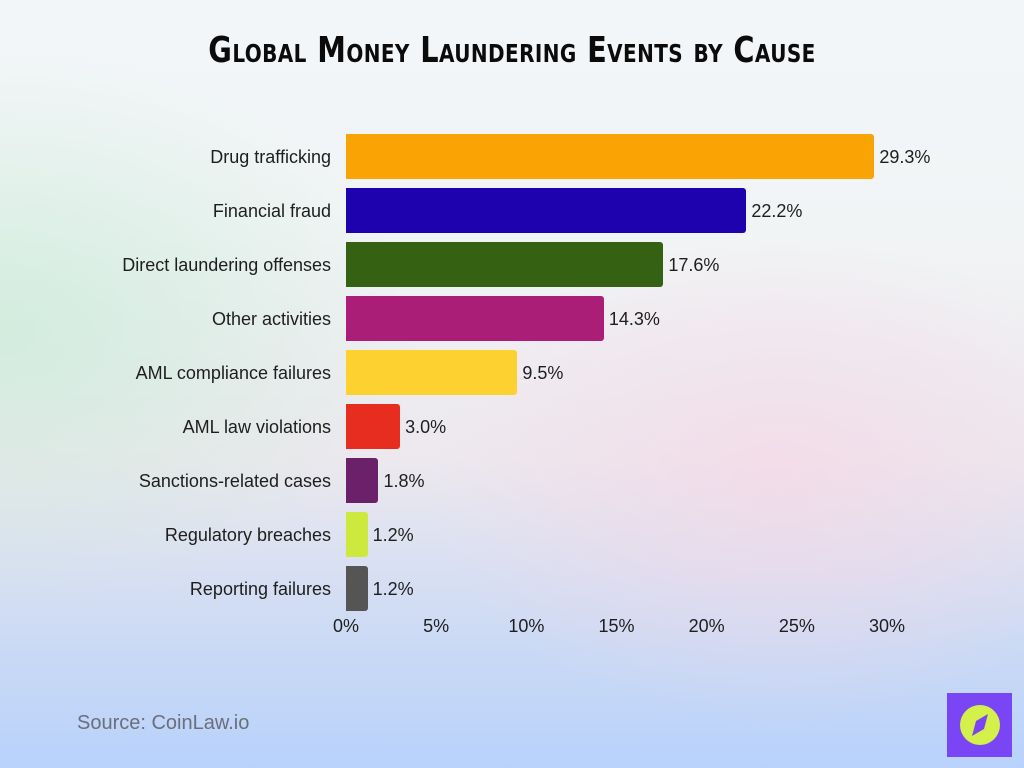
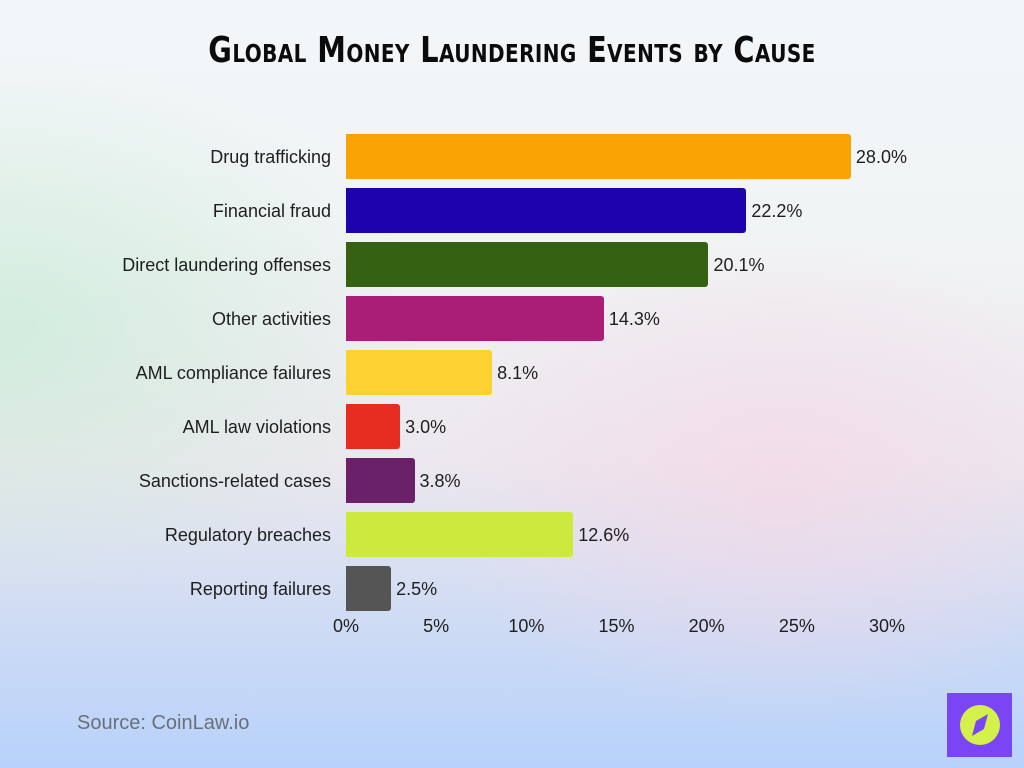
Drug trafficking: 29.3% -> 28.0%
Direct laundering offenses: 17.6% -> 20.1%
AML compliance failures: 9.5% -> 8.1%
Sanctions-related cases: 1.8% -> 3.8%
Regulatory breaches: 1.2% -> 12.6%
Reporting failures: 1.2% -> 2.5%
